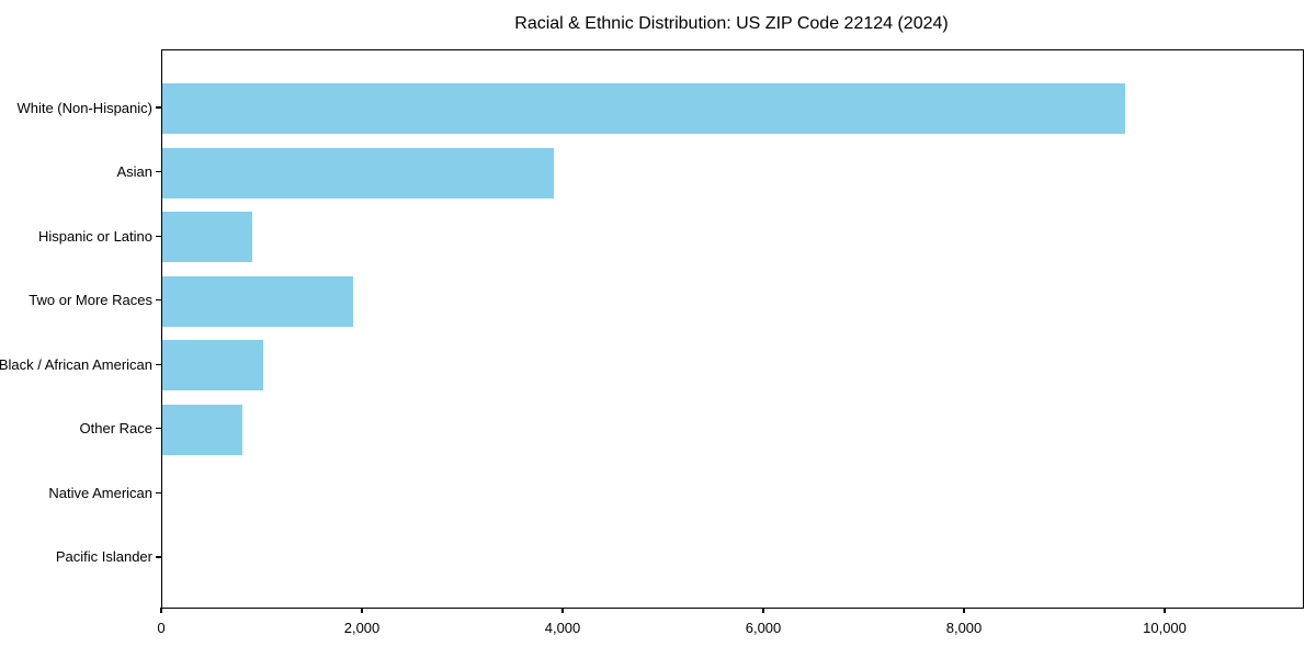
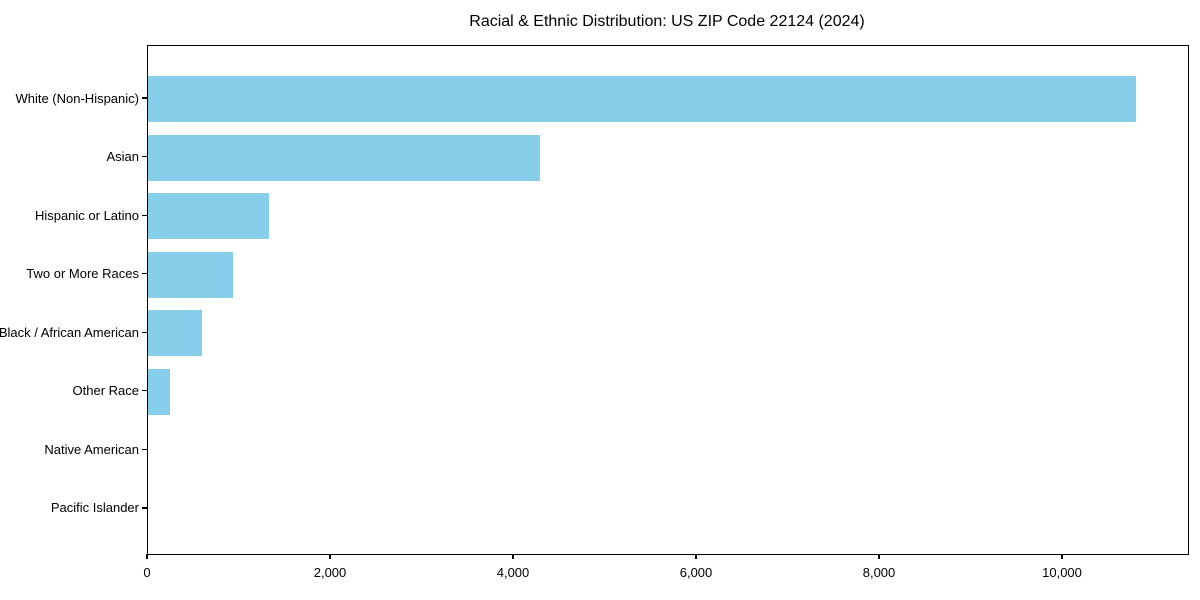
White (Non-Hispanic): 9600 -> 10800
Asian: 3900 -> 4300
Hispanic or Latino: 900 -> 1300
Two or More Races: 1900 -> 900
Black / African American: 1000 -> 600
Other Race: 800 -> 200
